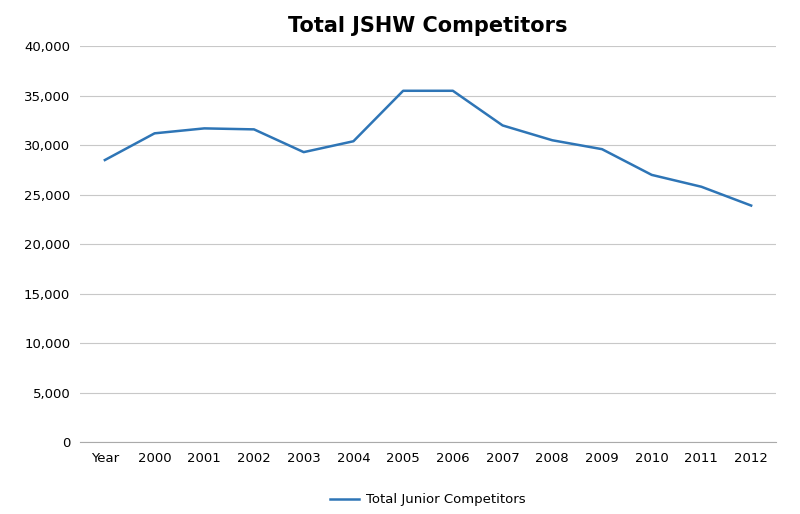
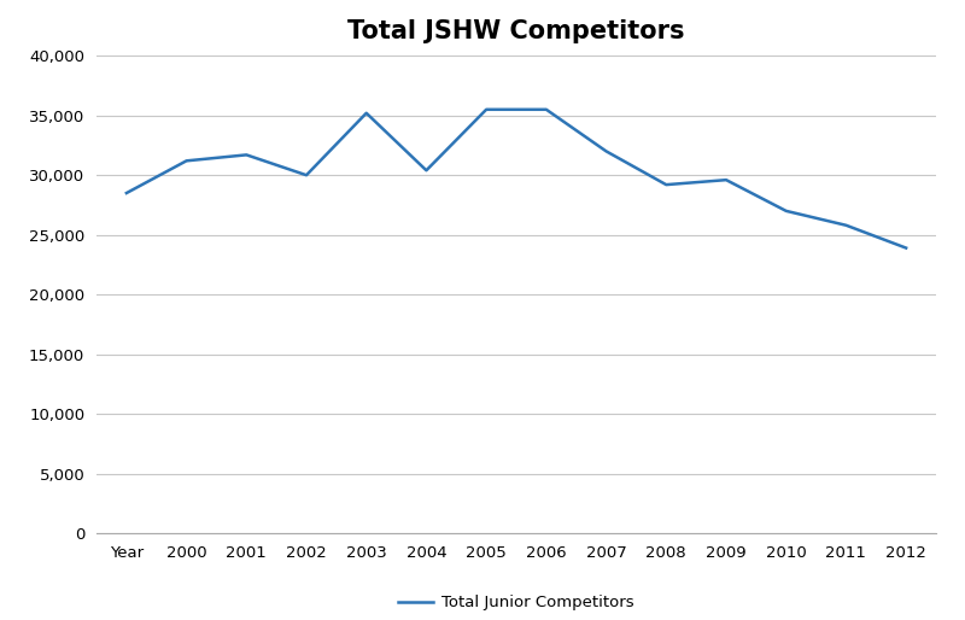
2002: 31,600 -> 30,000
2003: 29,300 -> 35,200
2008: 30,500 -> 29,200
